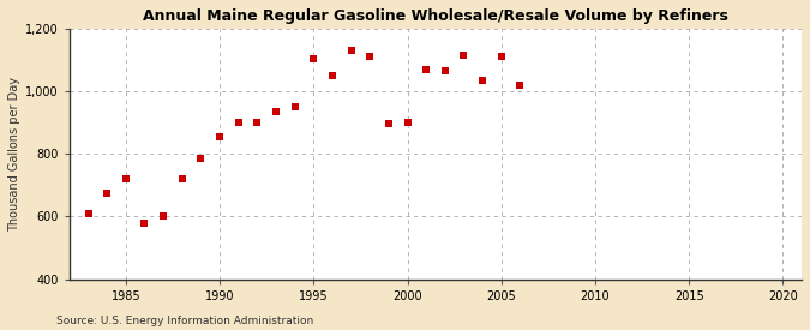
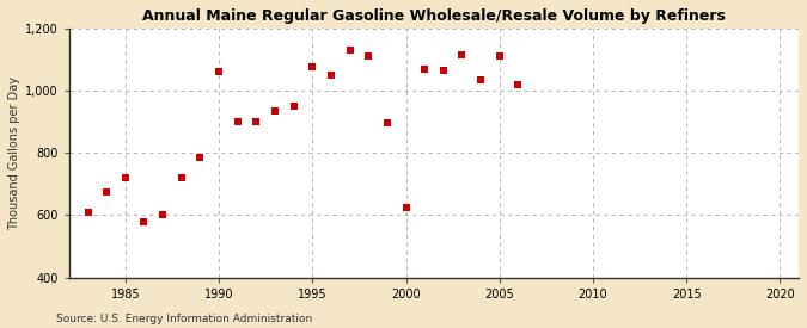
1990: 855 -> 1,060
1995: 1,105 -> 1,075
2000: 900 -> 625
